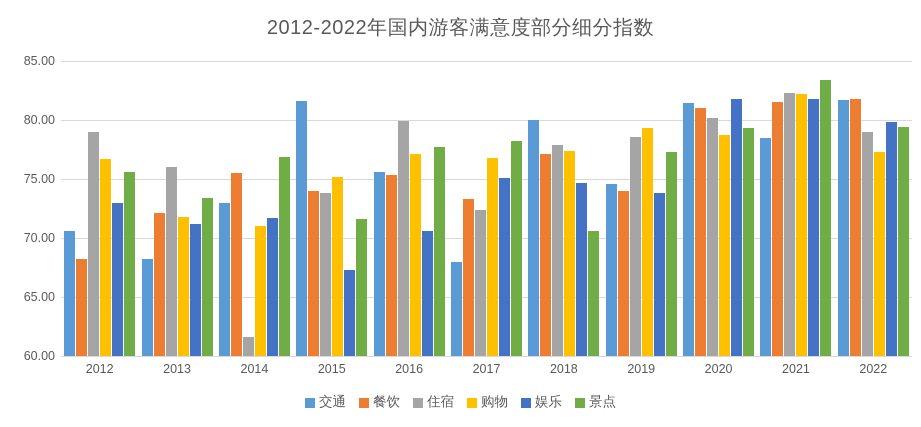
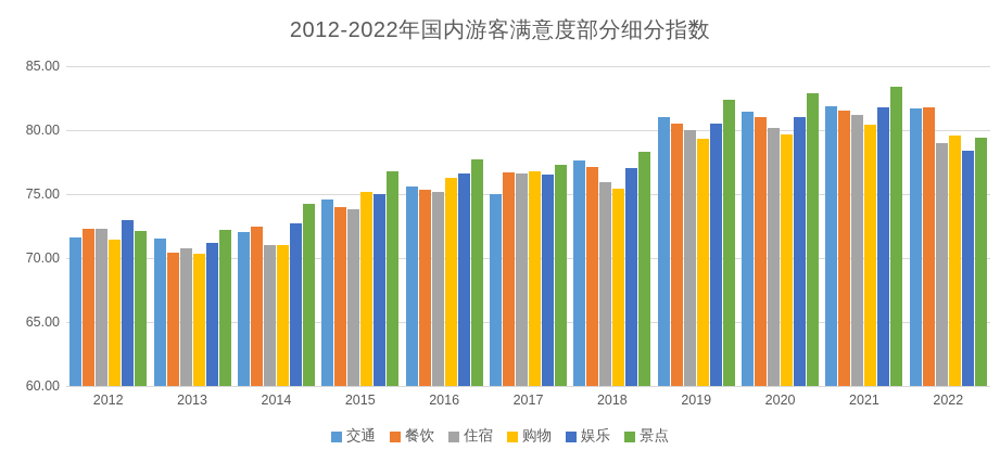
交通/2012: 70.6 -> 71.6
餐饮/2012: 68.2 -> 72.3
住宿/2012: 79.0 -> 72.3
购物/2012: 76.7 -> 71.4
景点/2012: 75.6 -> 72.1
交通/2013: 68.2 -> 71.5
餐饮/2013: 72.1 -> 70.4
住宿/2013: 76.0 -> 70.8
购物/2013: 71.8 -> 70.3
景点/2013: 73.4 -> 72.2
交通/2014: 73.0 -> 72.0
餐饮/2014: 75.5 -> 72.5
住宿/2014: 61.6 -> 71.0
娱乐/2014: 71.7 -> 72.7
景点/2014: 76.9 -> 74.2
交通/2015: 81.6 -> 74.6
娱乐/2015: 67.3 -> 75.0
景点/2015: 71.6 -> 76.8
住宿/2016: 79.9 -> 75.2
购物/2016: 77.1 -> 76.3
娱乐/2016: 70.6 -> 76.6
交通/2017: 68.0 -> 75.0
餐饮/2017: 73.3 -> 76.7
住宿/2017: 72.4 -> 76.6
娱乐/2017: 75.1 -> 76.5
景点/2017: 78.2 -> 77.3
交通/2018: 80.0 -> 77.6
住宿/2018: 77.9 -> 75.9
购物/2018: 77.4 -> 75.4
娱乐/2018: 74.7 -> 77.0
景点/2018: 70.6 -> 78.3
交通/2019: 74.6 -> 81.0
餐饮/2019: 74.0 -> 80.5
住宿/2019: 78.6 -> 80.0
娱乐/2019: 73.8 -> 80.5
景点/2019: 77.3 -> 82.4
购物/2020: 78.7 -> 79.7
娱乐/2020: 81.8 -> 81.0
景点/2020: 79.3 -> 82.9
交通/2021: 78.5 -> 81.9
住宿/2021: 82.3 -> 81.2
购物/2021: 82.2 -> 80.4
购物/2022: 77.3 -> 79.6
娱乐/2022: 79.8 -> 78.4
